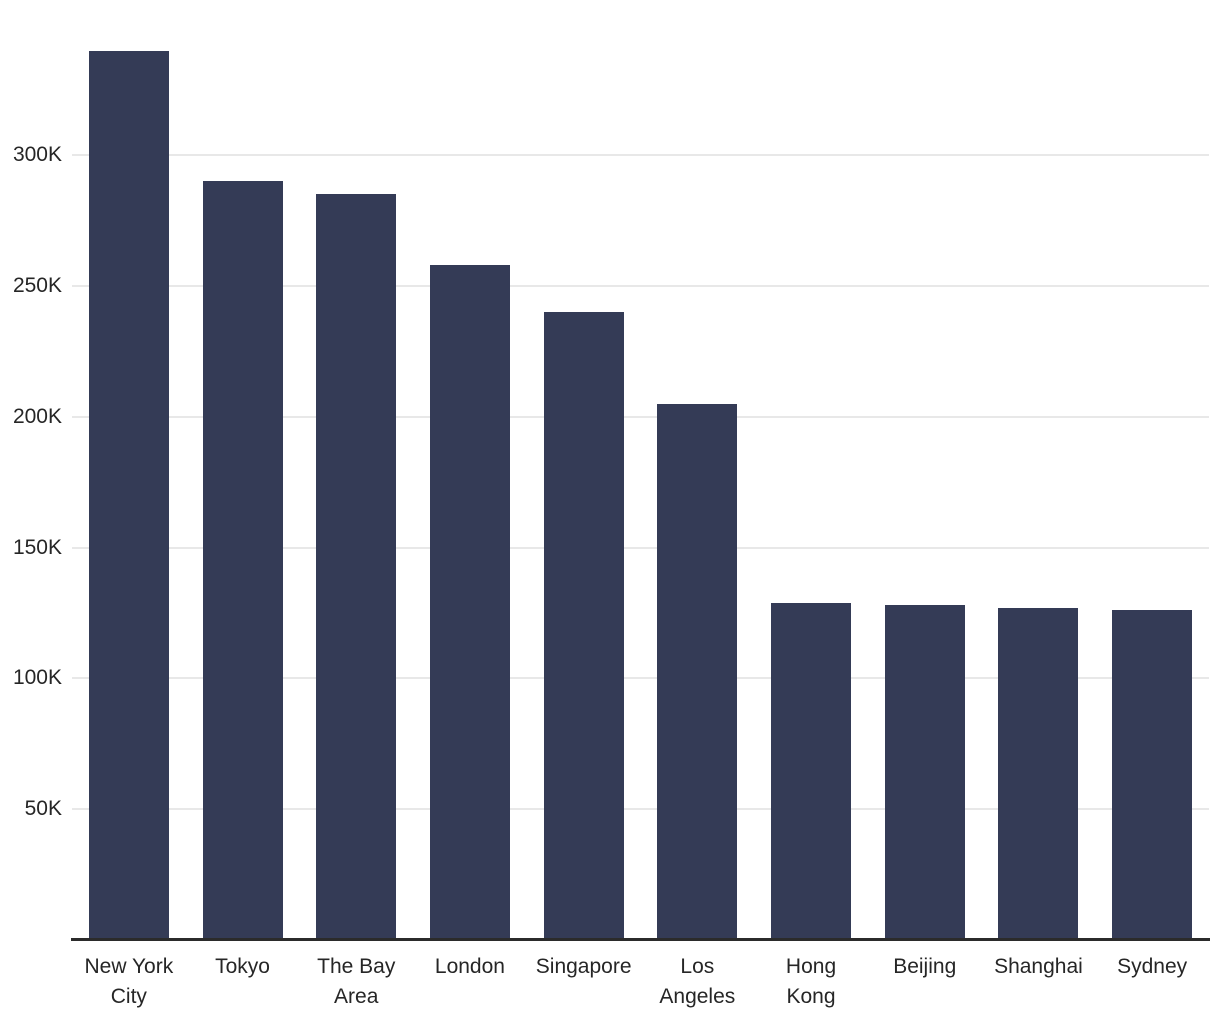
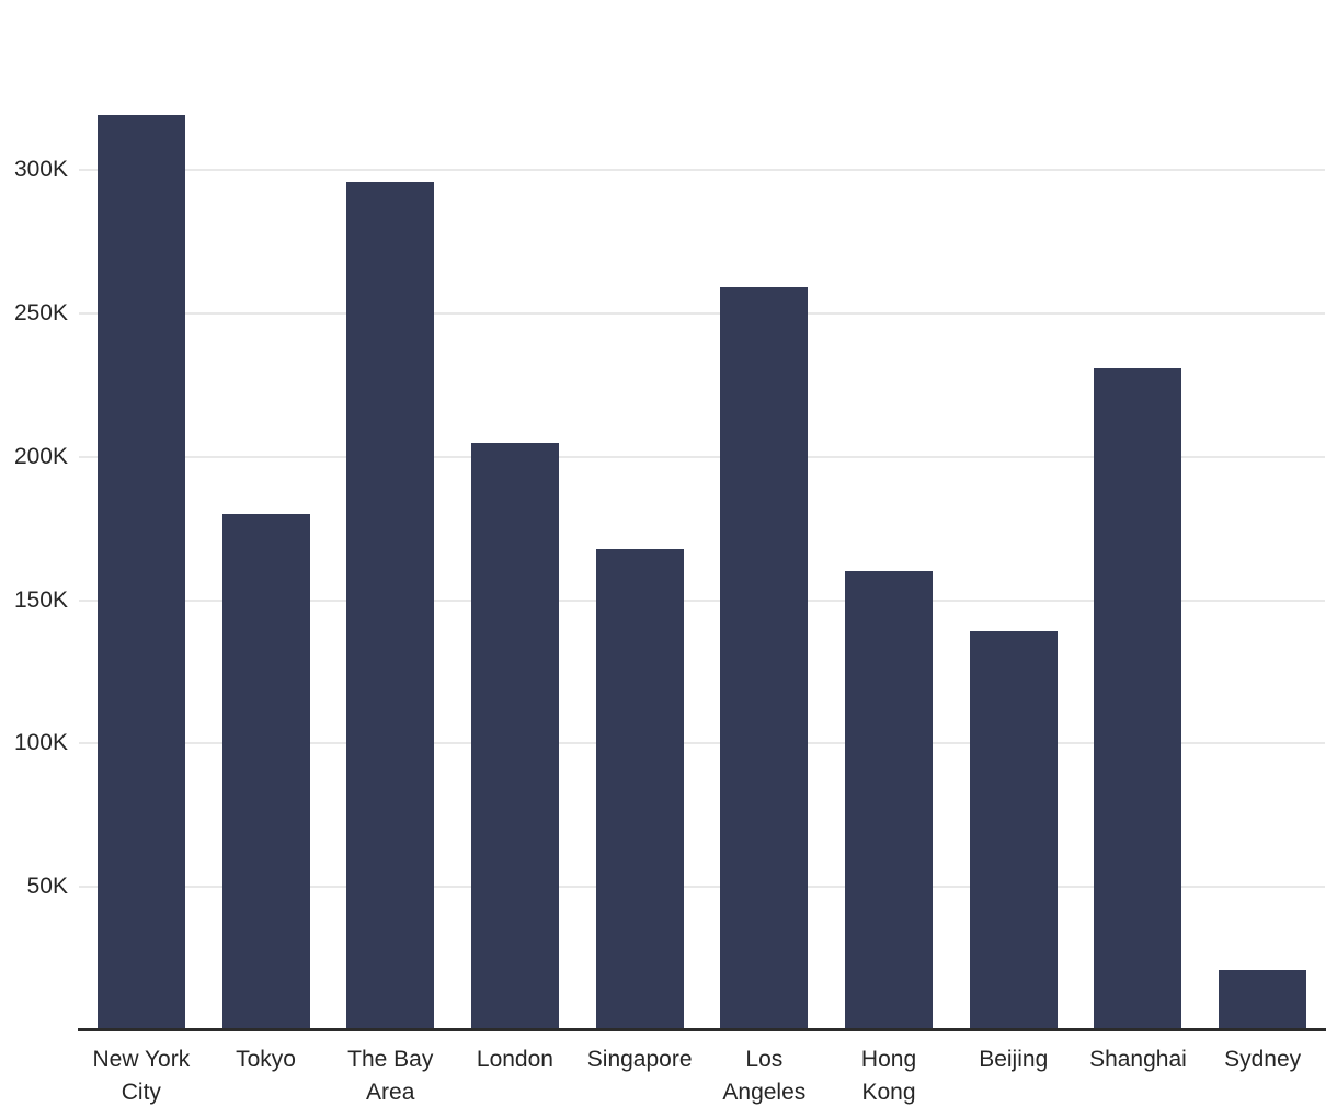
New York City: 340K -> 319K
Tokyo: 290K -> 180K
The Bay Area: 285K -> 296K
London: 258K -> 205K
Singapore: 240K -> 168K
Los Angeles: 205K -> 259K
Hong Kong: 129K -> 160K
Beijing: 128K -> 139K
Shanghai: 127K -> 231K
Sydney: 126K -> 21K
